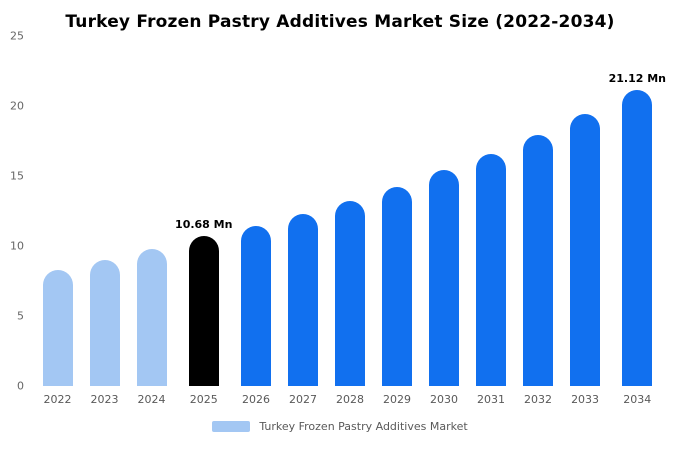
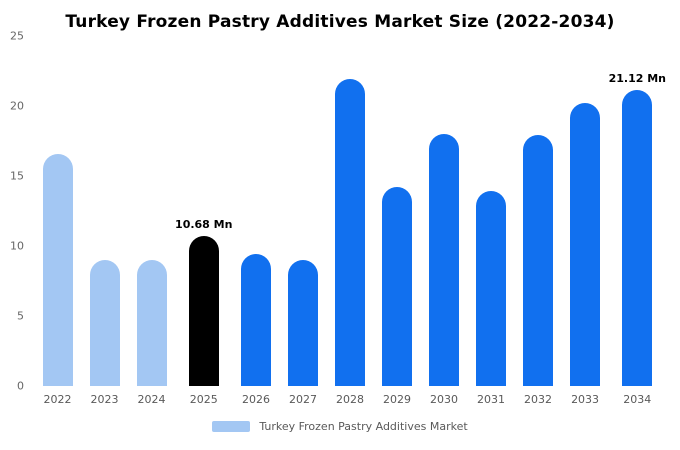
2022: 8.3 -> 16.6
2024: 9.8 -> 9.0
2026: 11.4 -> 9.4
2027: 12.3 -> 9.0
2028: 13.2 -> 21.9
2030: 15.4 -> 18.0
2031: 16.6 -> 13.9
2033: 19.4 -> 20.2
